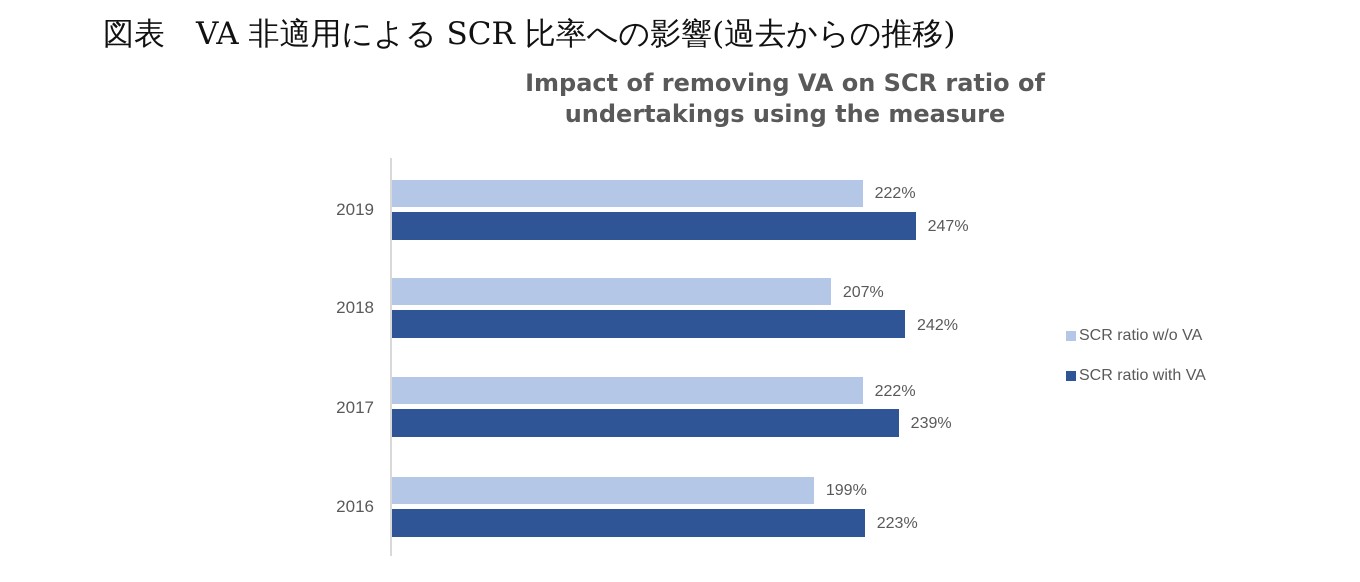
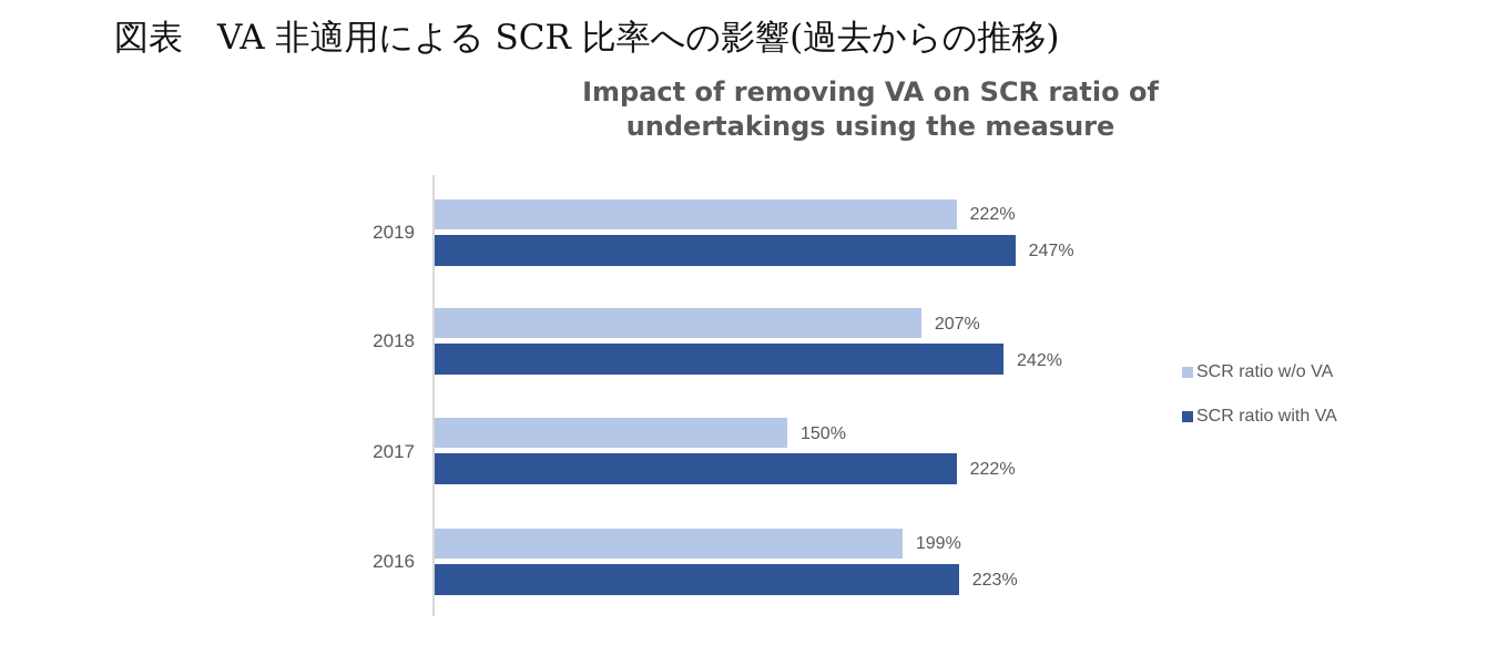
SCR ratio w/o VA/2017: 222% -> 150%
SCR ratio with VA/2017: 239% -> 222%
